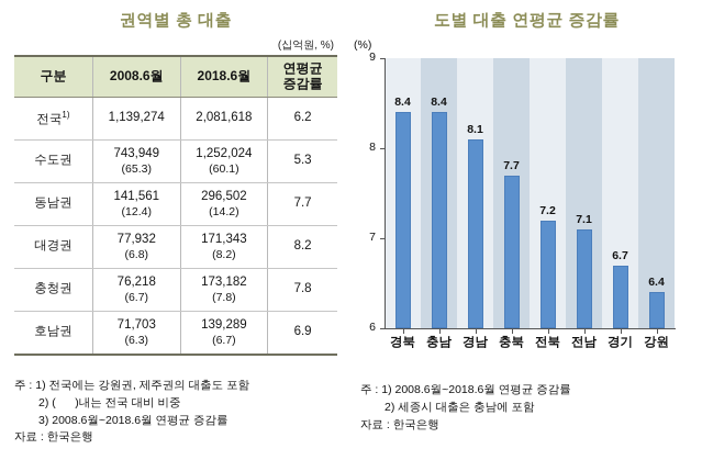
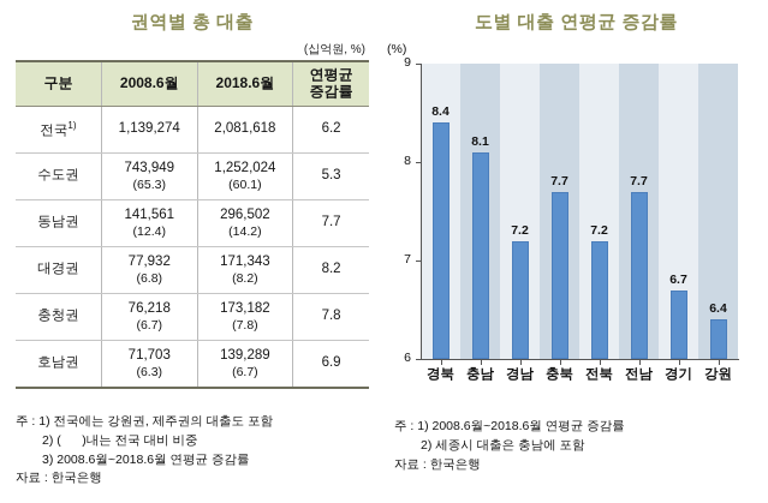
충남: 8.4 -> 8.1
경남: 8.1 -> 7.2
전남: 7.1 -> 7.7
